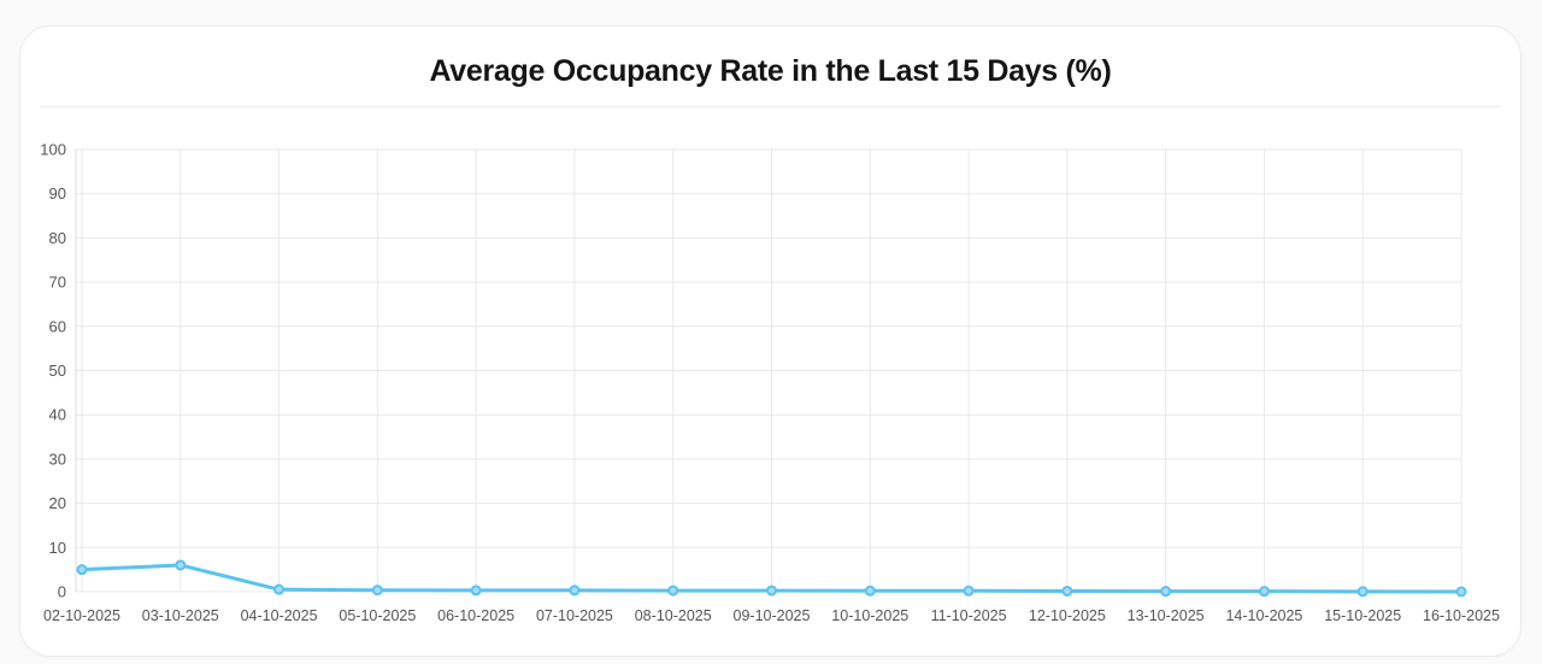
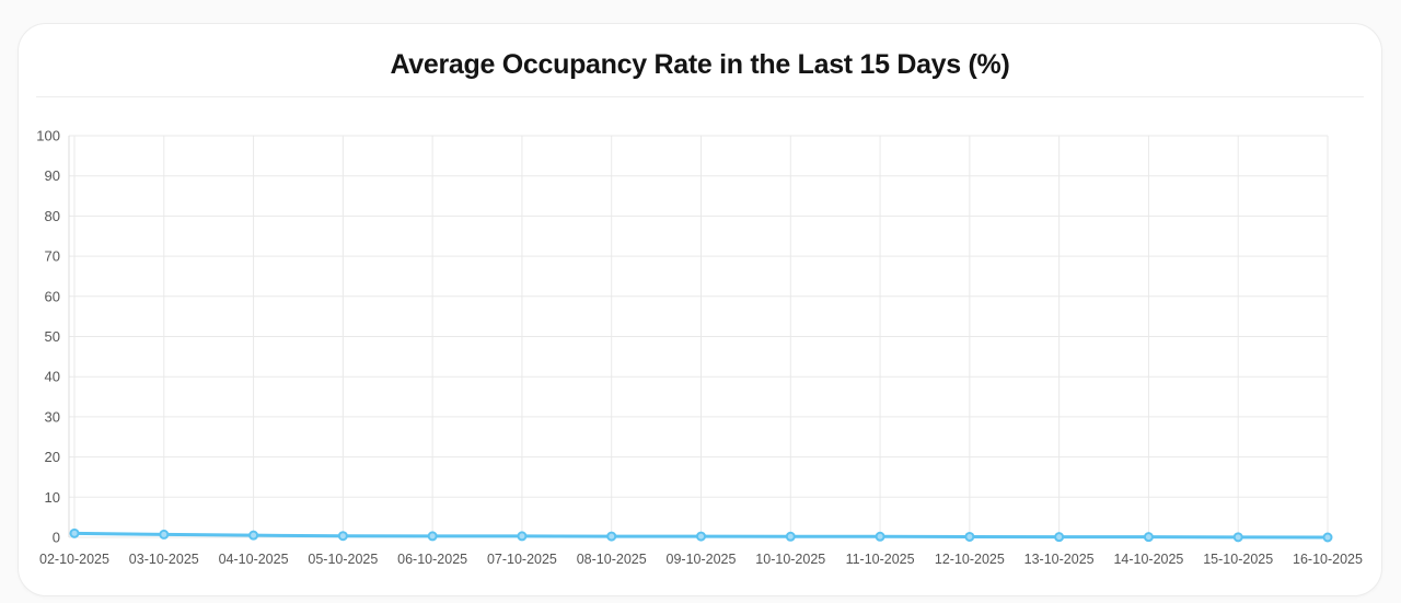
02-10-2025: 5 -> 1
03-10-2025: 6 -> 1
